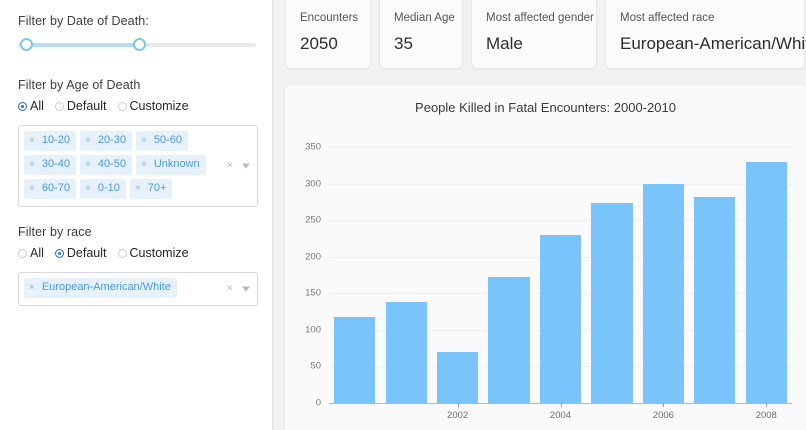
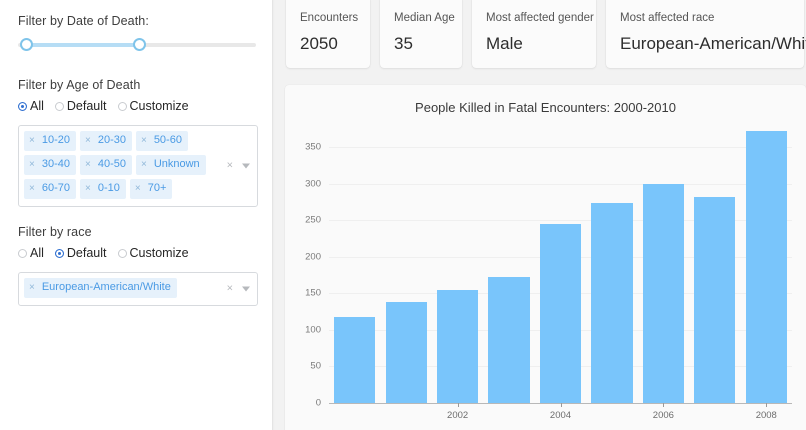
2002: 70 -> 150
2004: 230 -> 240
2008: 330 -> 370
